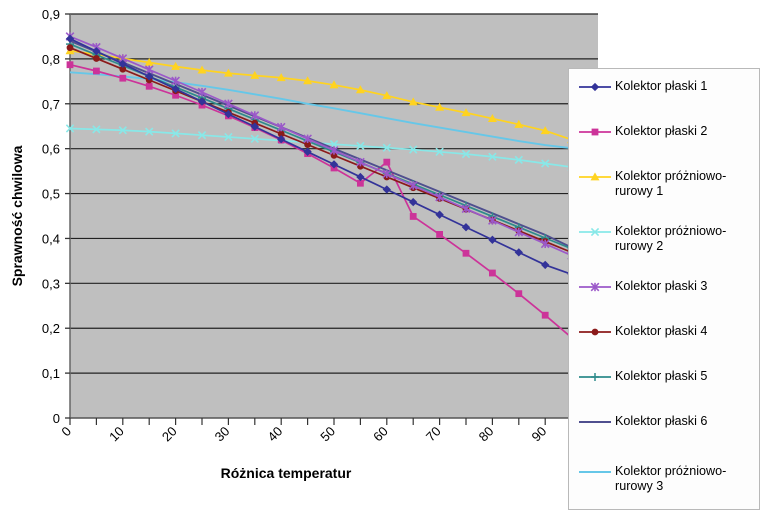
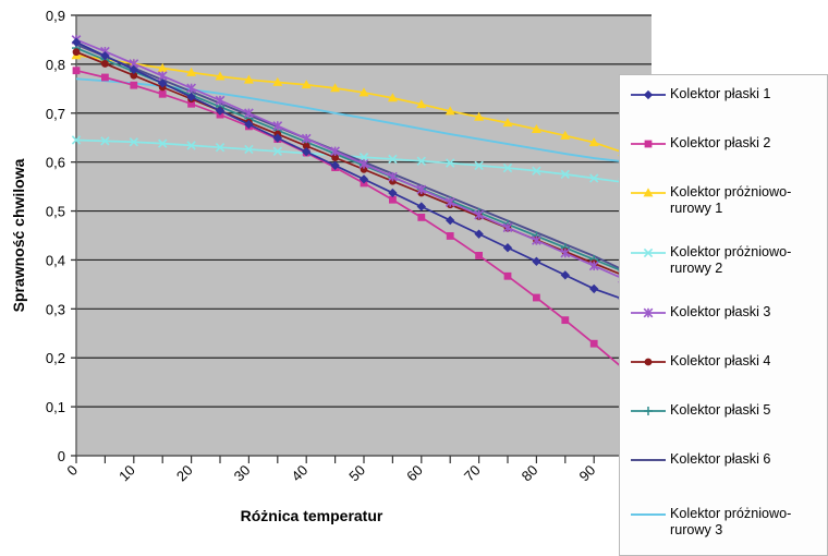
Kolektor płaski 2/60: 0,57 -> 0,49
